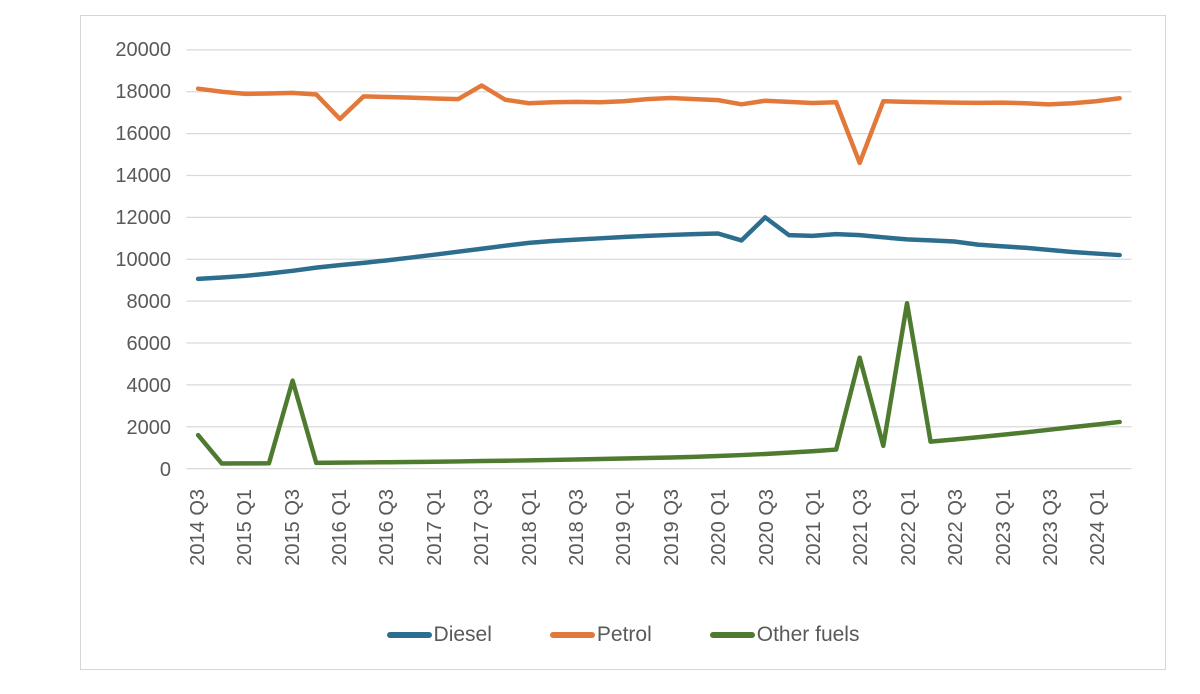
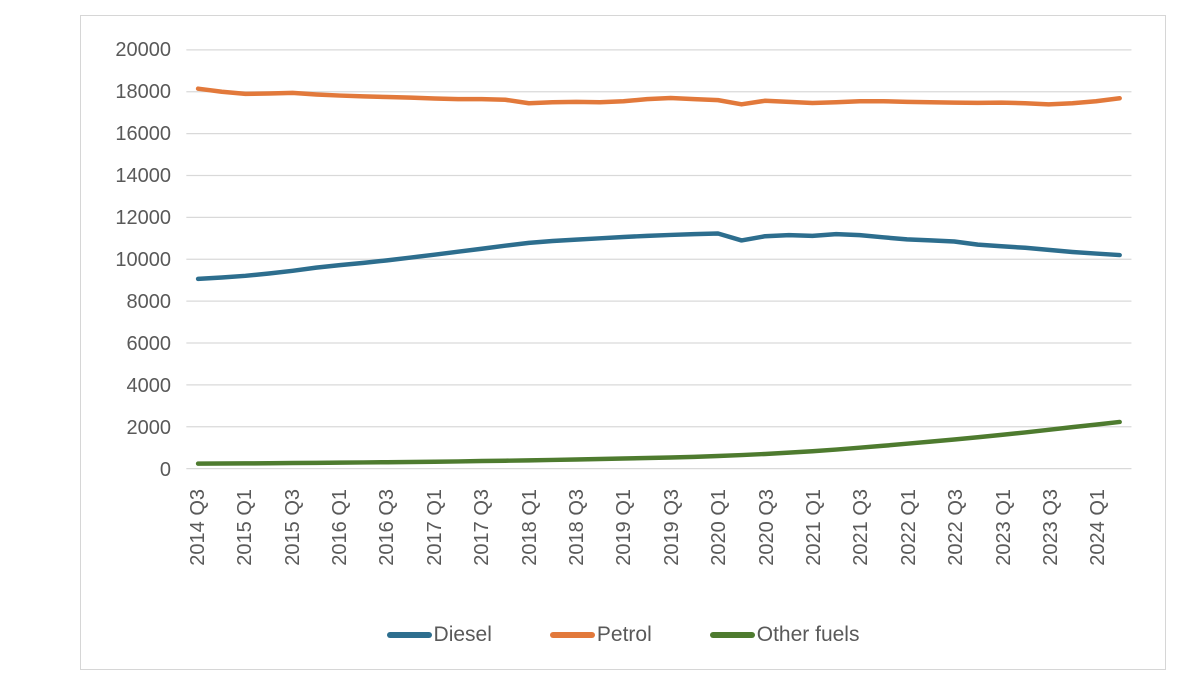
Other fuels/2014 Q3: 1600 -> 200
Other fuels/2015 Q3: 4200 -> 300
Petrol/2016 Q1: 16700 -> 17800
Petrol/2017 Q3: 18300 -> 17600
Diesel/2020 Q3: 12000 -> 11100
Petrol/2021 Q3: 14600 -> 17600
Other fuels/2021 Q3: 5300 -> 1000
Other fuels/2022 Q1: 7900 -> 1200
